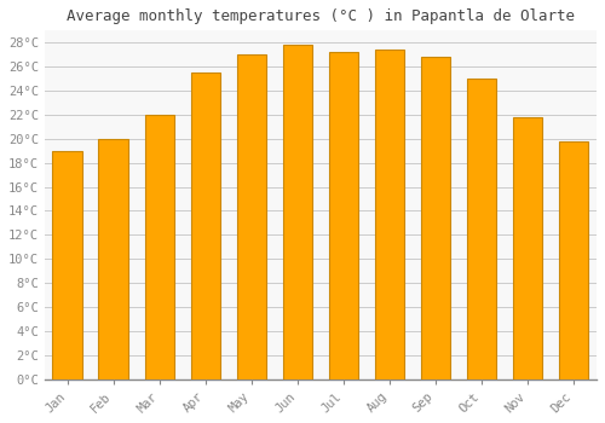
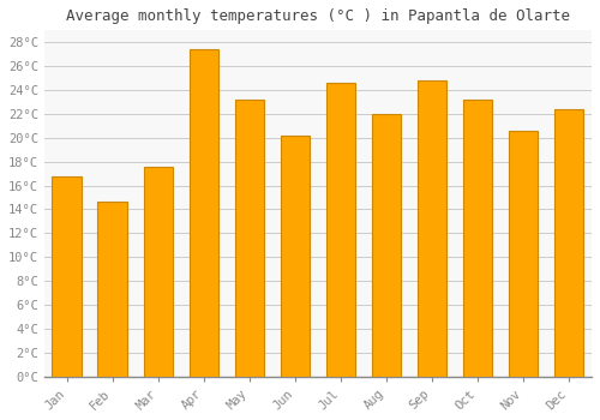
Jan: 19.0°C -> 16.8°C
Feb: 20.0°C -> 14.6°C
Mar: 22.0°C -> 17.6°C
Apr: 25.5°C -> 27.4°C
May: 27.0°C -> 23.2°C
Jun: 27.8°C -> 20.2°C
Jul: 27.2°C -> 24.6°C
Aug: 27.4°C -> 22.0°C
Sep: 26.8°C -> 24.8°C
Oct: 25.0°C -> 23.2°C
Nov: 21.8°C -> 20.6°C
Dec: 19.8°C -> 22.4°C
